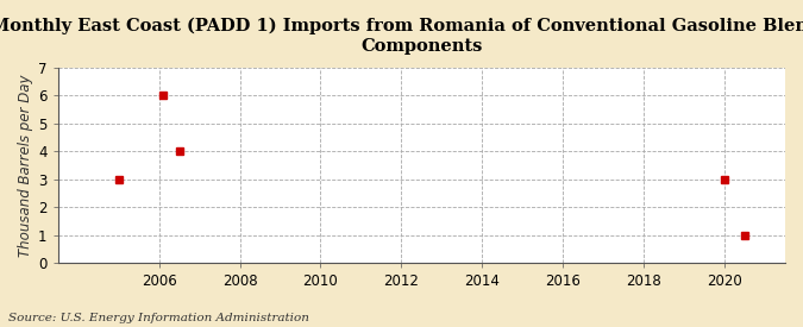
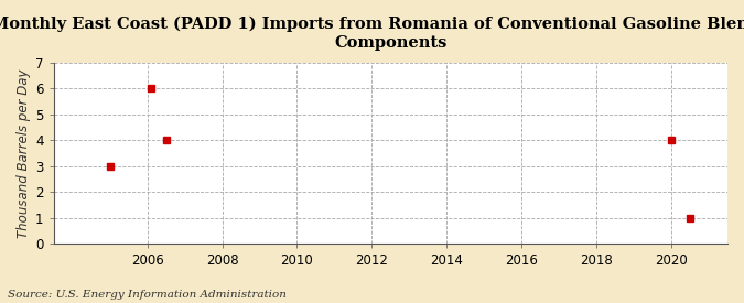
2020: 3 -> 4
